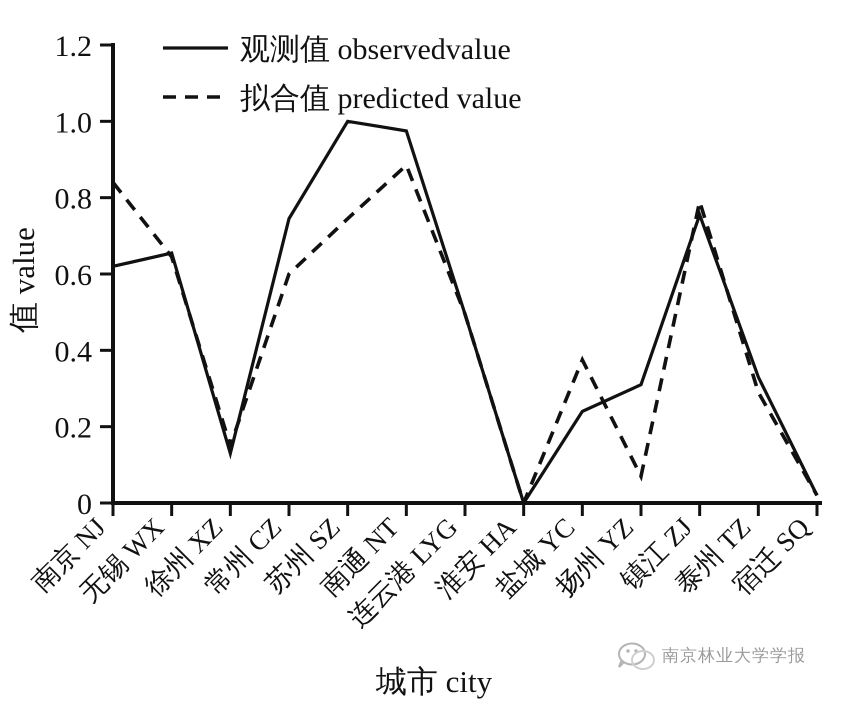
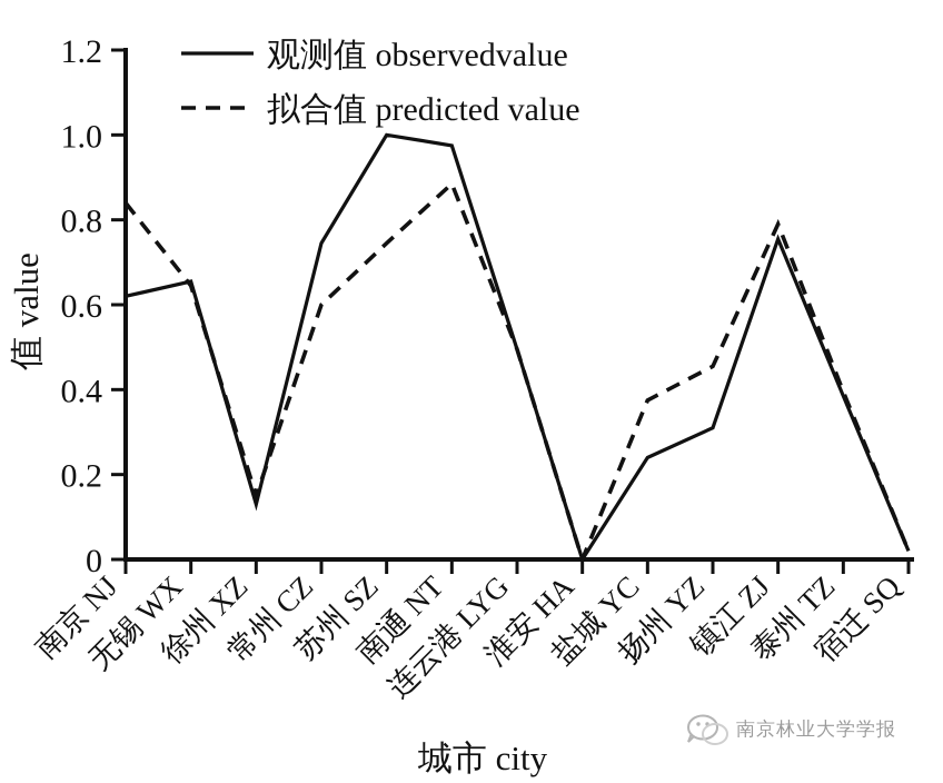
拟合值 predicted value/扬州 YZ: 0.07 -> 0.46
观测值 observedvalue/泰州 TZ: 0.33 -> 0.39
拟合值 predicted value/泰州 TZ: 0.29 -> 0.40
